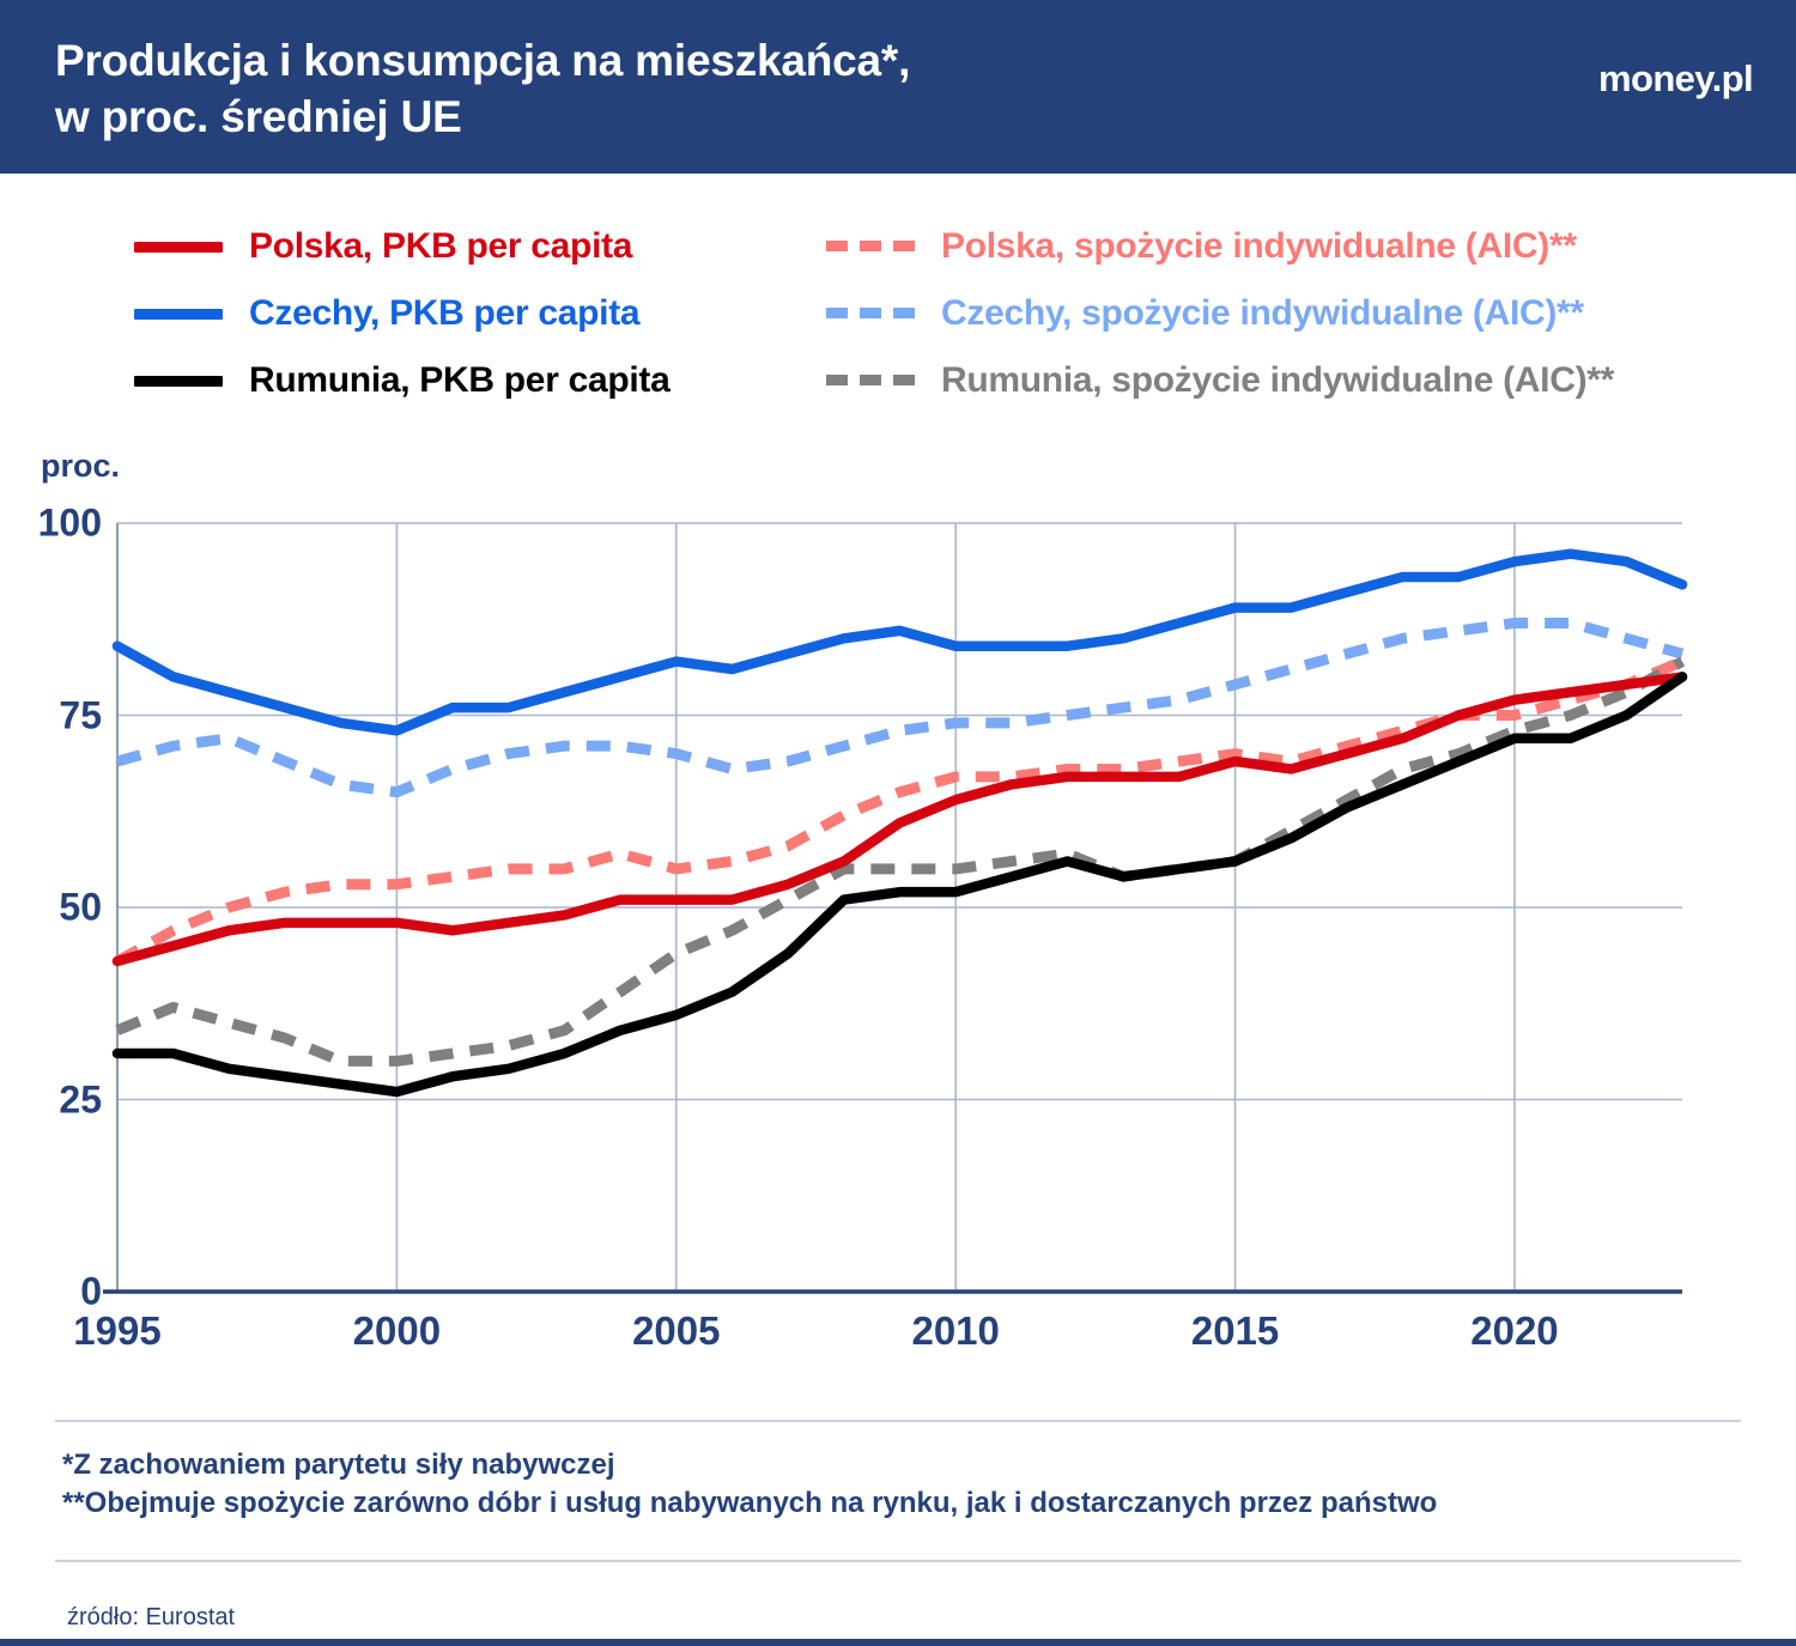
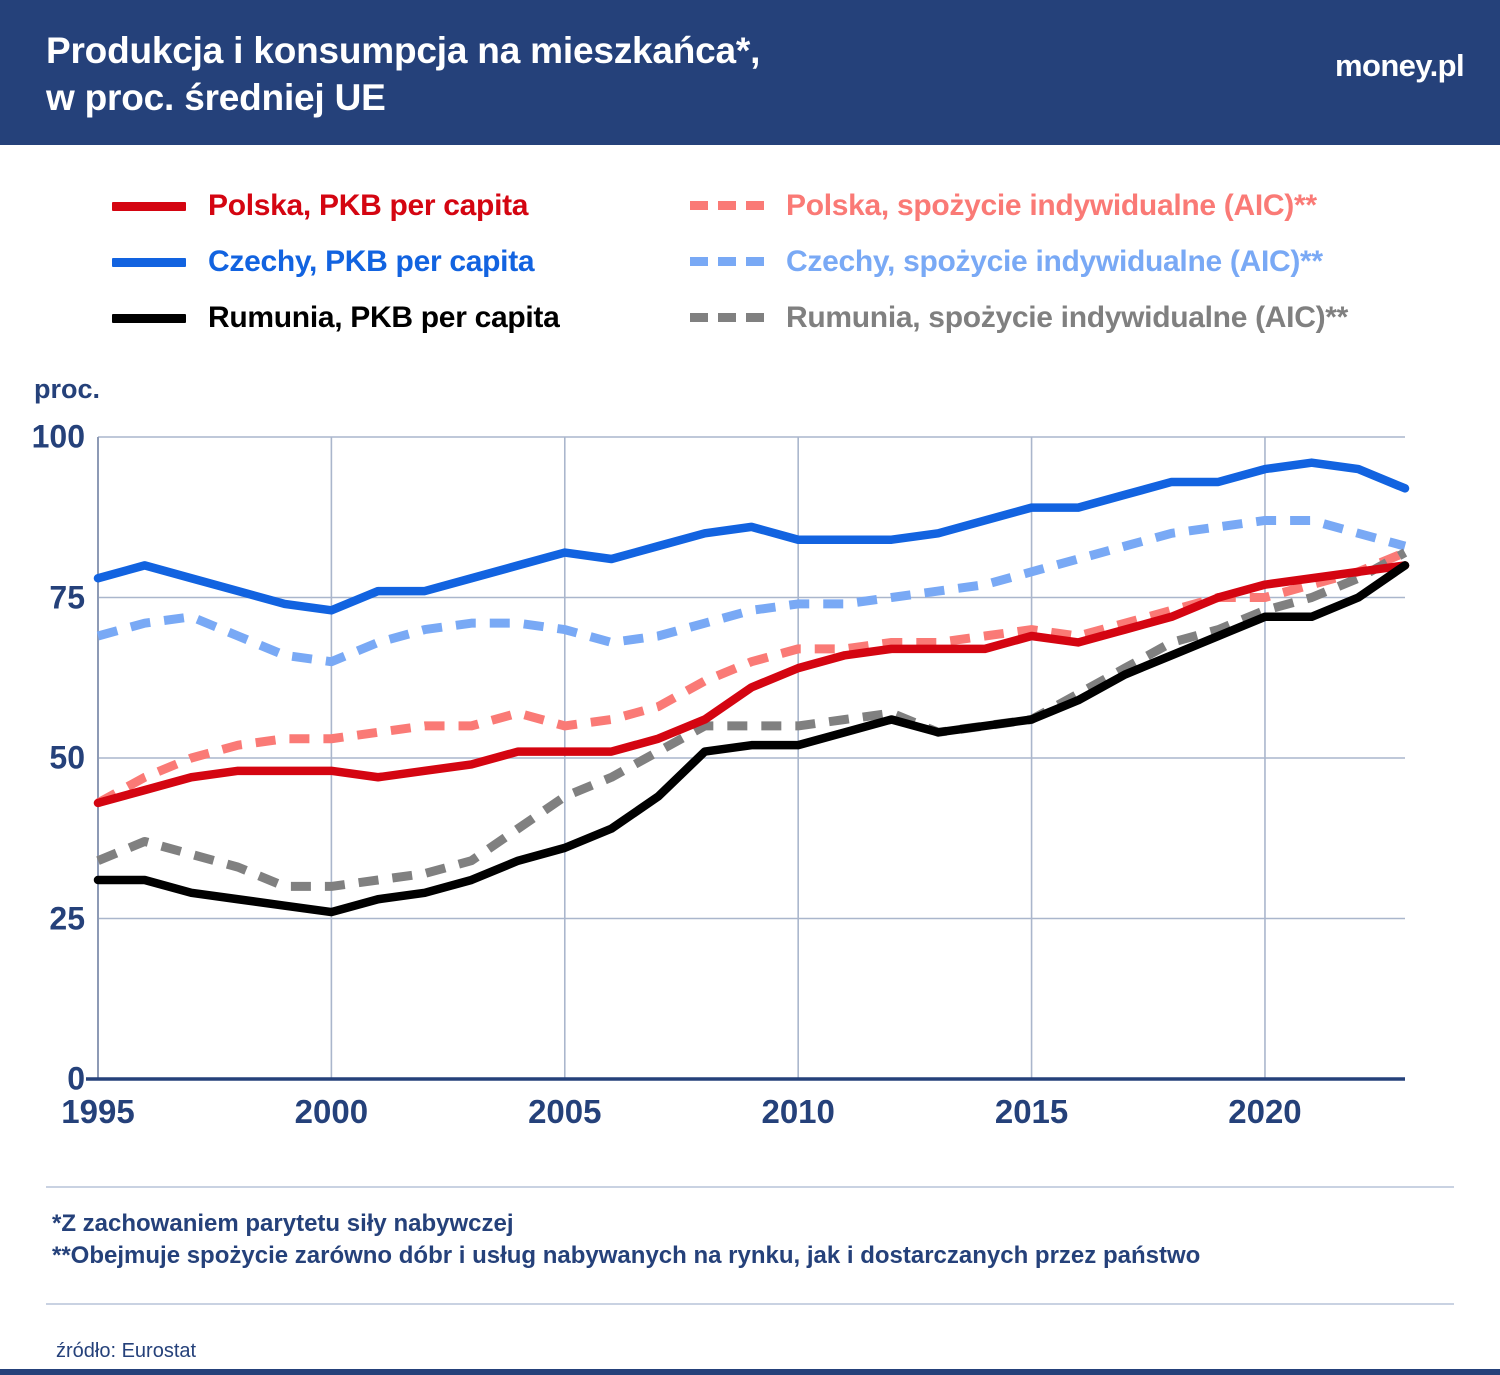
Czechy, PKB per capita/1995: 84 -> 78
